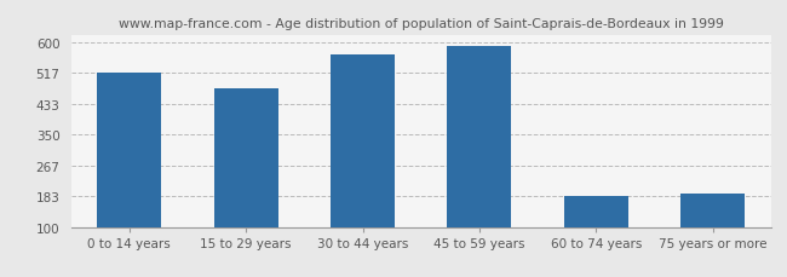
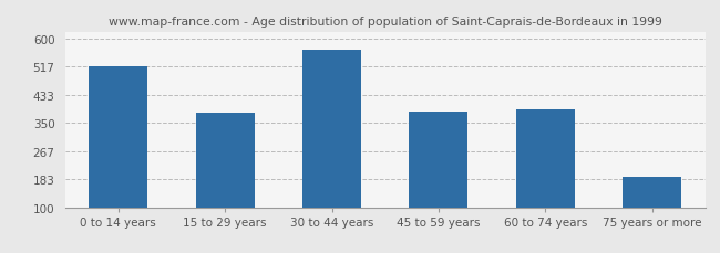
15 to 29 years: 475 -> 380
45 to 59 years: 590 -> 385
60 to 74 years: 183 -> 390
